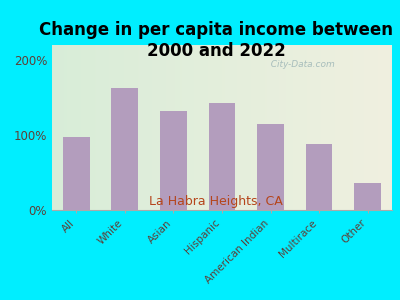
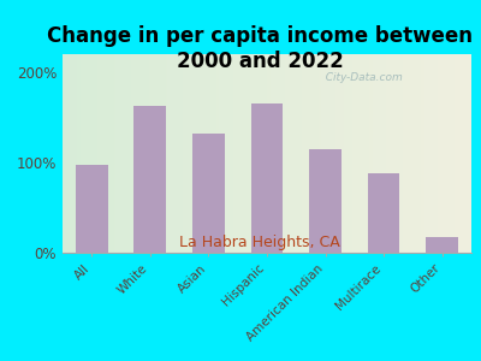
Hispanic: 142% -> 165%
Other: 36% -> 18%
